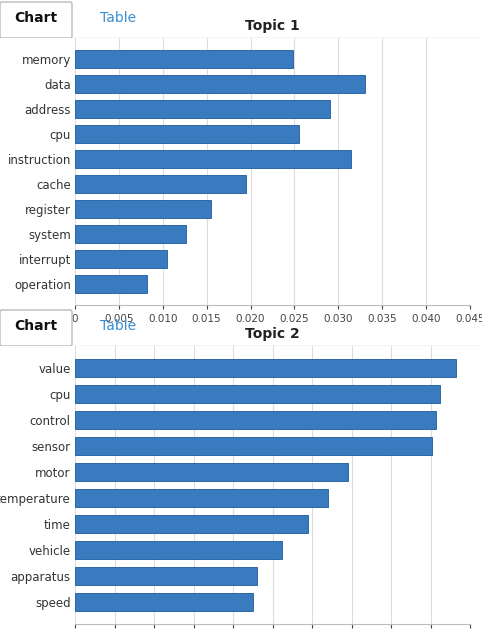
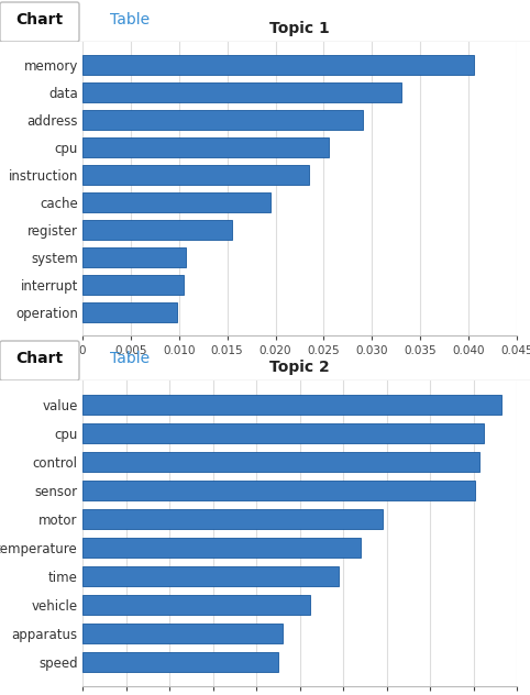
Topic 1/memory: 0.0248 -> 0.0405
Topic 1/instruction: 0.0314 -> 0.0235
Topic 1/system: 0.0126 -> 0.0107
Topic 1/operation: 0.0082 -> 0.0098
